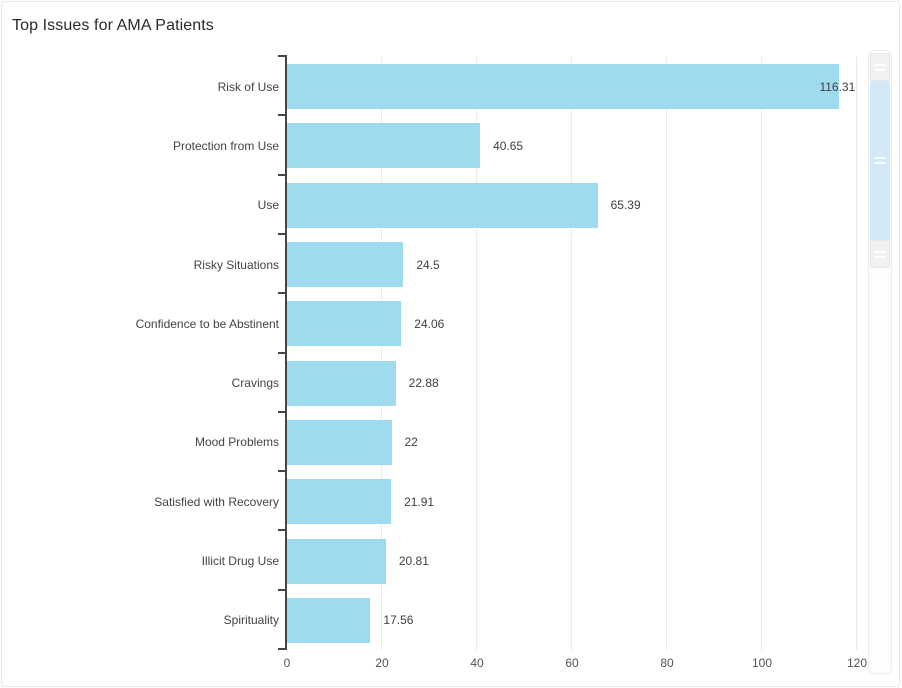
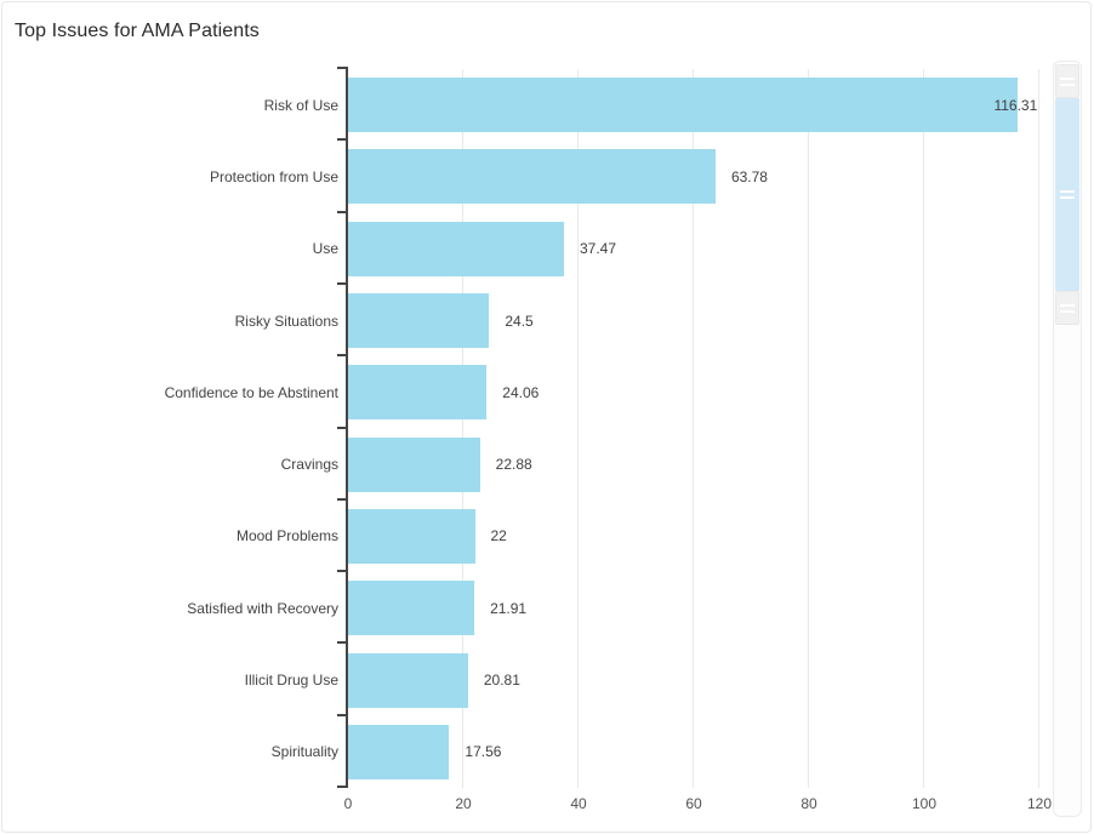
Protection from Use: 40.65 -> 63.78
Use: 65.39 -> 37.47
